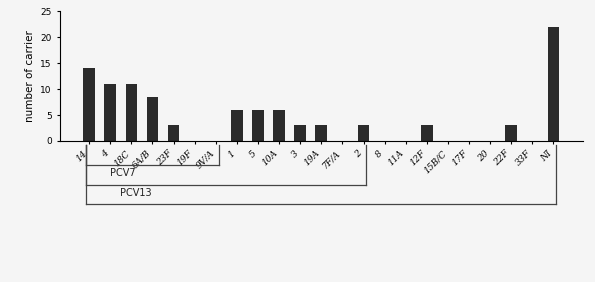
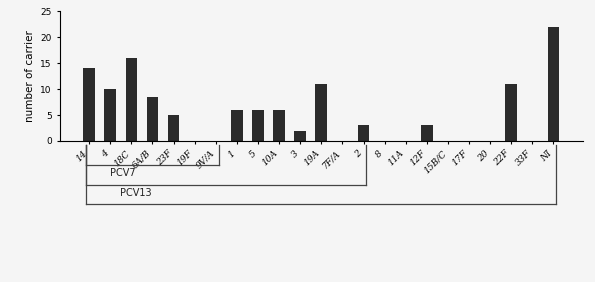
4: 11.0 -> 10.0
18C: 11.0 -> 16.0
23F: 3.0 -> 5.0
3: 3.0 -> 2.0
19A: 3.0 -> 11.0
22F: 3.0 -> 11.0
